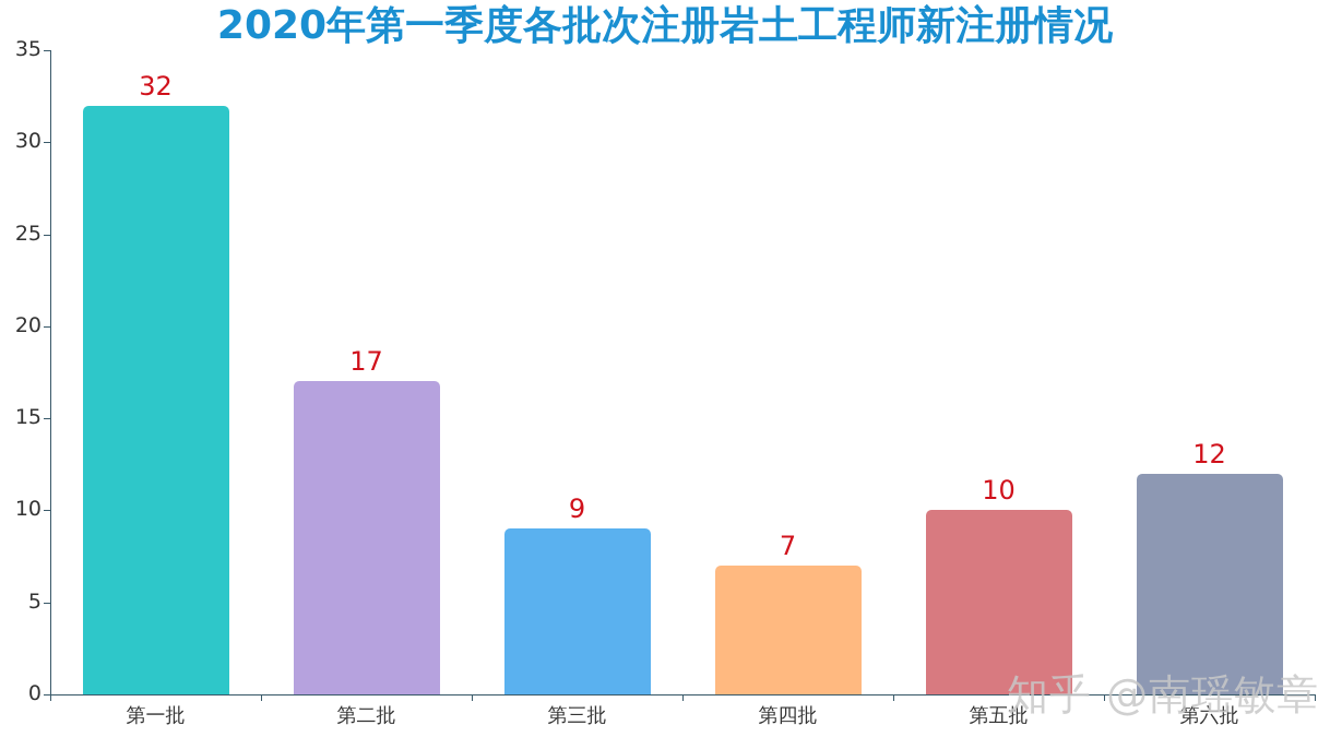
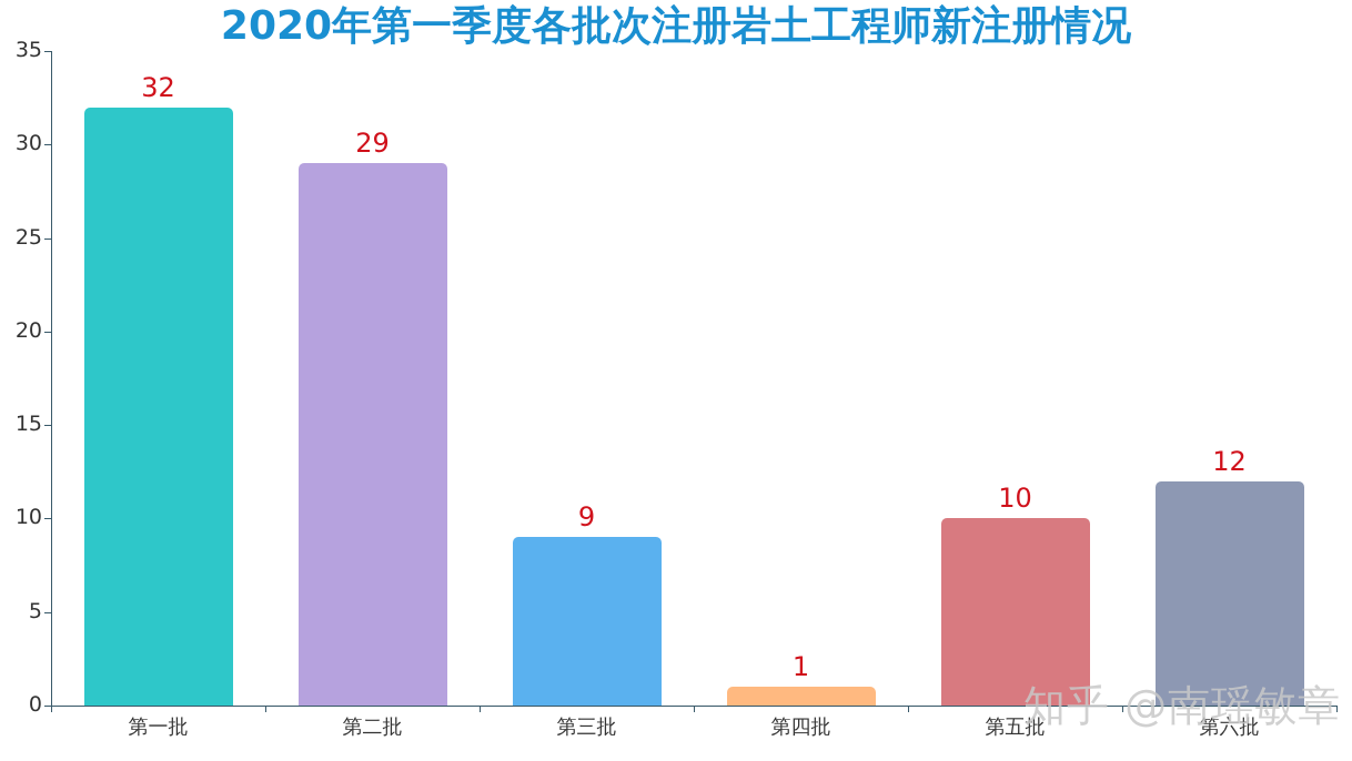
第二批: 17 -> 29
第四批: 7 -> 1
